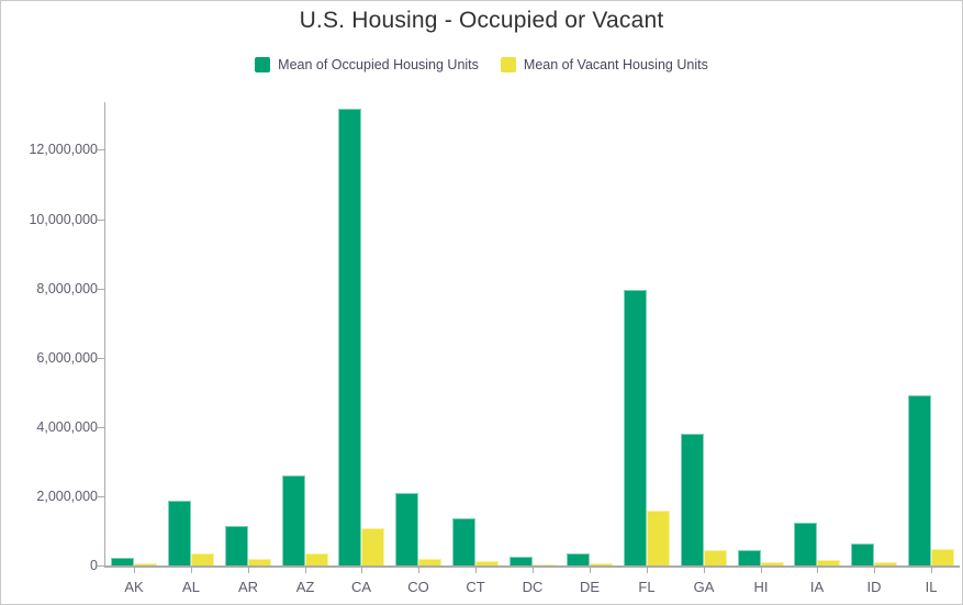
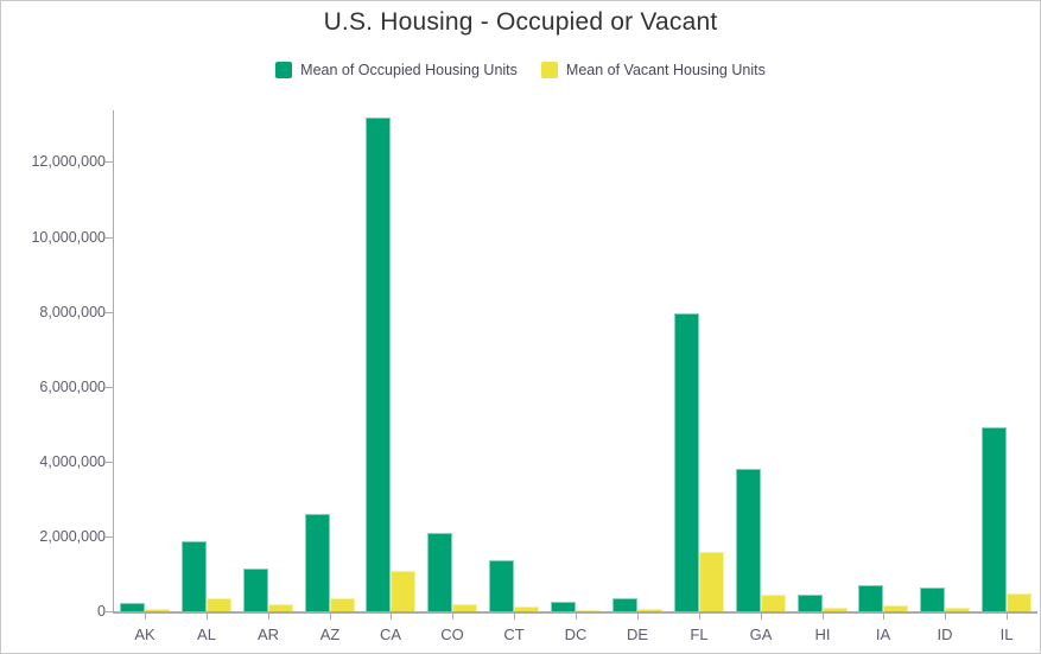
Mean of Occupied Housing Units/IA: 1200000 -> 700000
